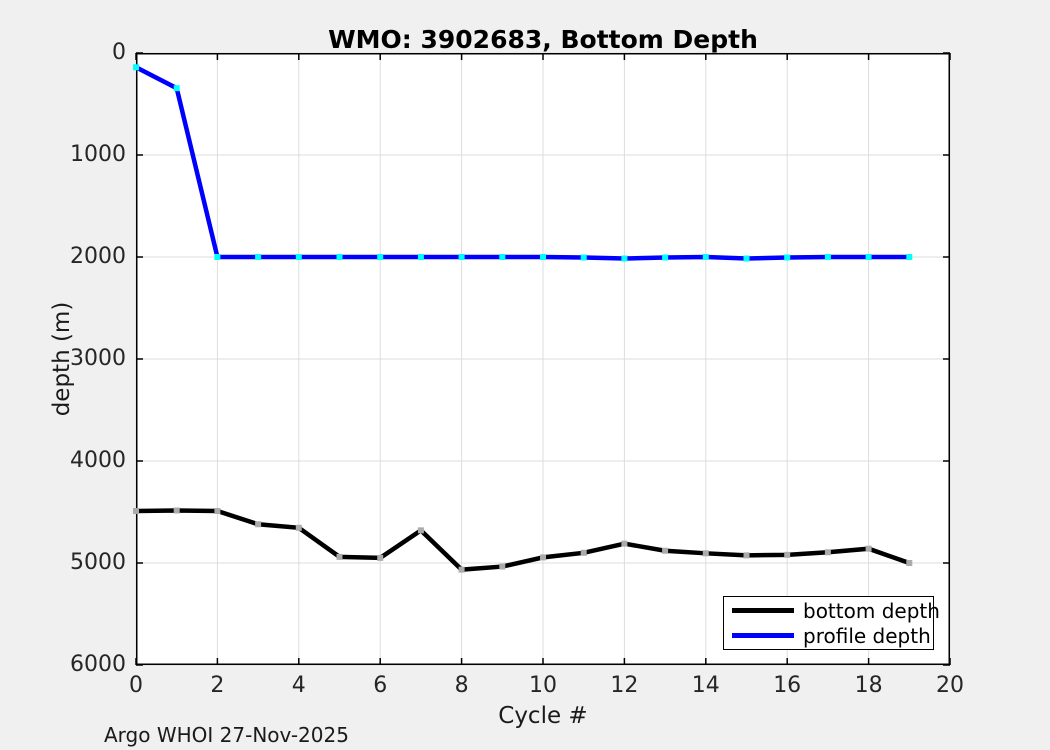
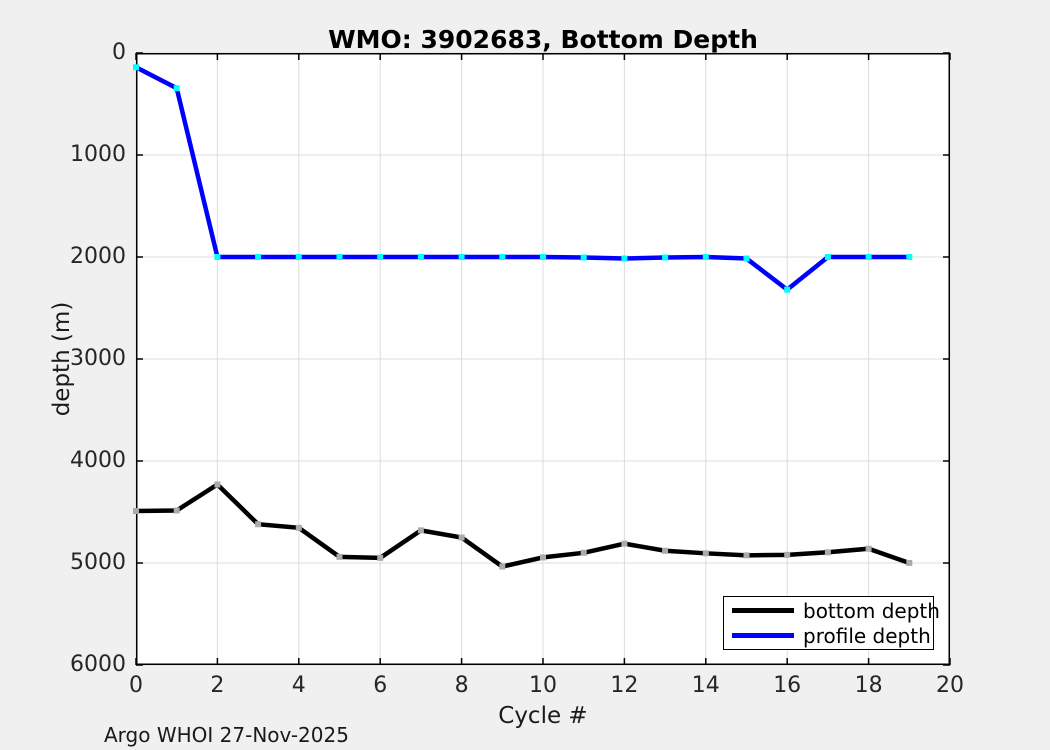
bottom depth/2: 4490 -> 4230
bottom depth/8: 5060 -> 4750
profile depth/16: 2000 -> 2320
